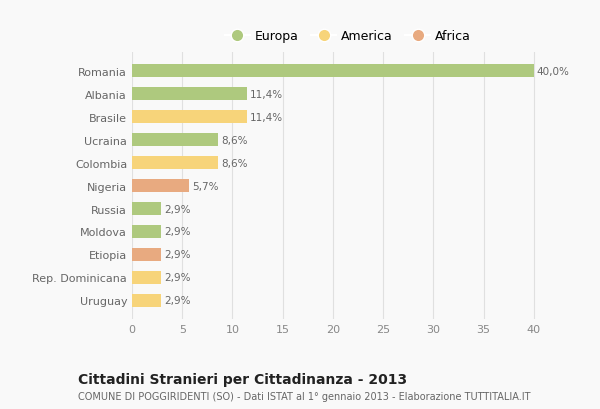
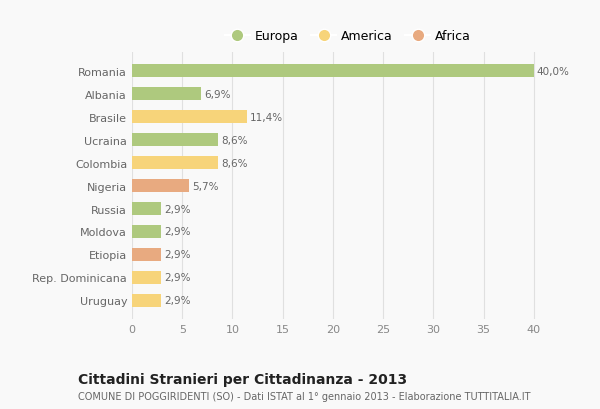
Albania: 11,4% -> 6,9%
